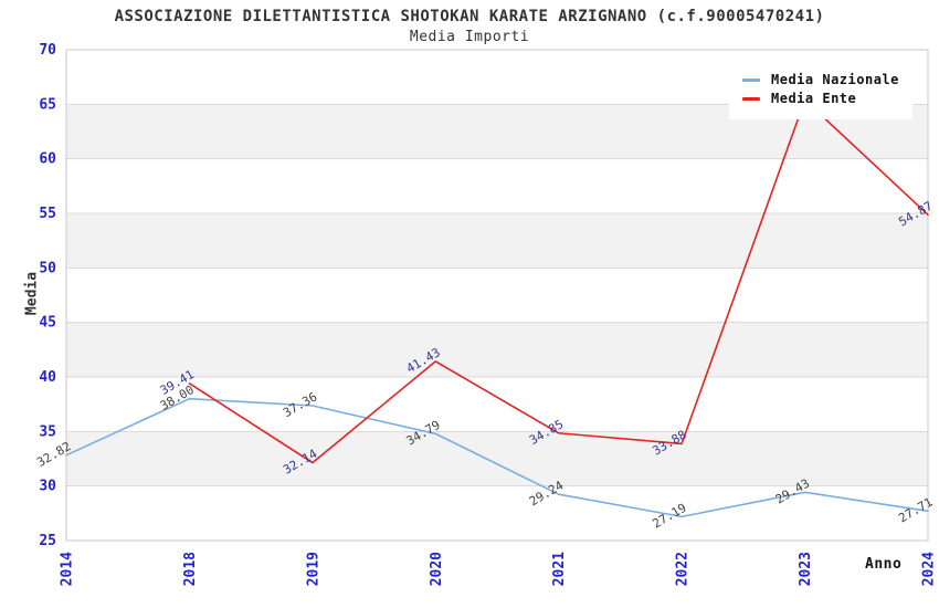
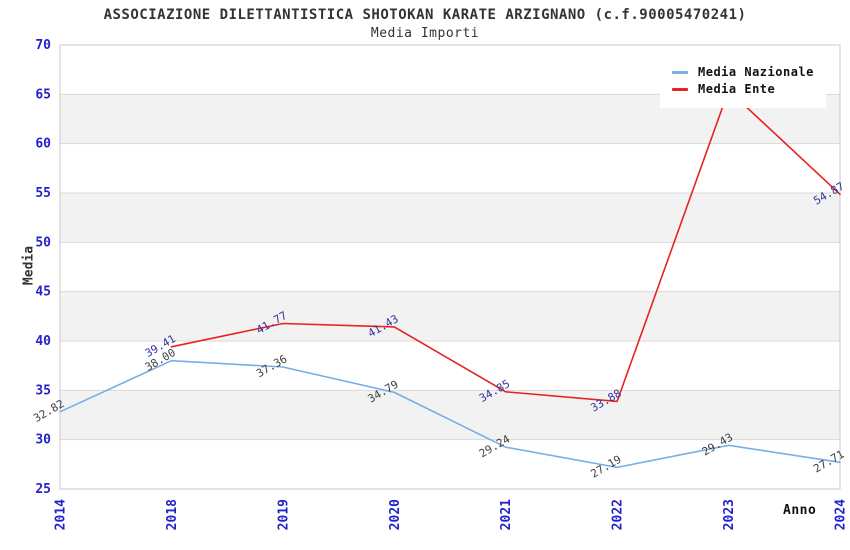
Media Ente/2019: 32.14 -> 41.77
